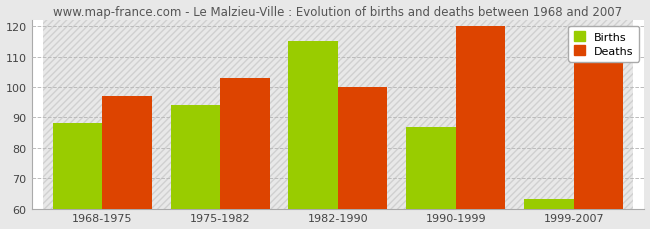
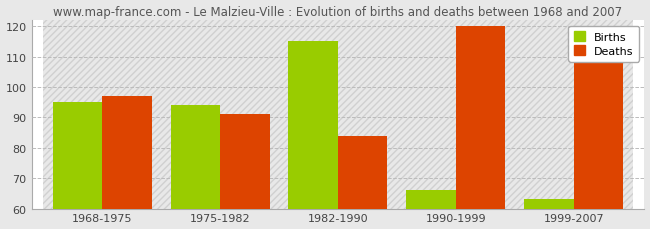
Births/1968-1975: 88 -> 95
Deaths/1975-1982: 103 -> 91
Deaths/1982-1990: 100 -> 84
Births/1990-1999: 87 -> 66
